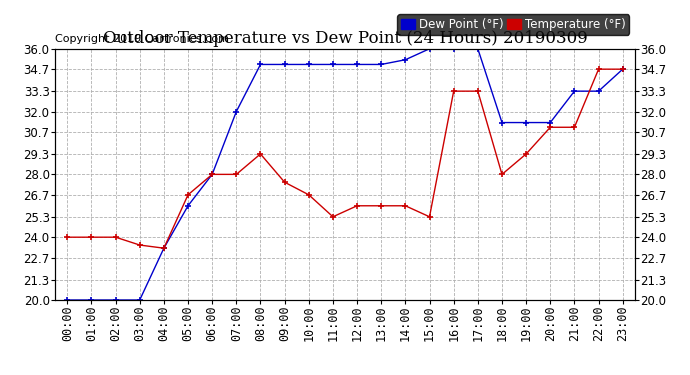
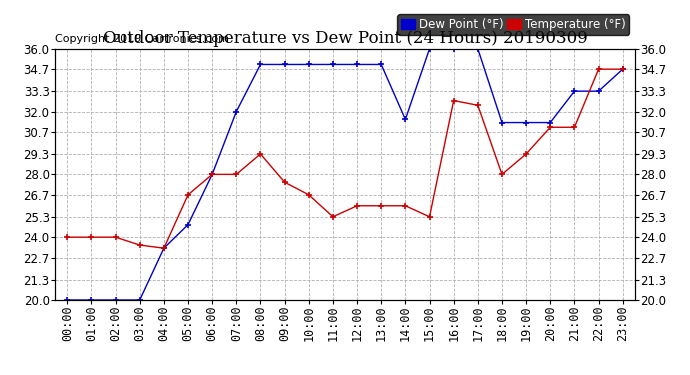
Dew Point (°F)/05:00: 26.0 -> 24.8
Dew Point (°F)/14:00: 35.3 -> 31.5
Temperature (°F)/16:00: 33.3 -> 32.7
Temperature (°F)/17:00: 33.3 -> 32.4
